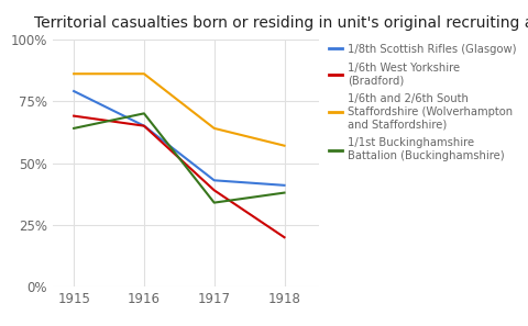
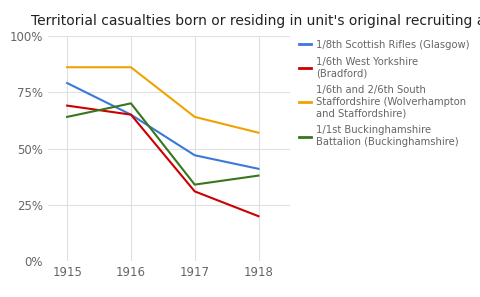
1/8th Scottish Rifles (Glasgow)/1917: 43% -> 47%
1/6th West Yorkshire (Bradford)/1917: 39% -> 31%
